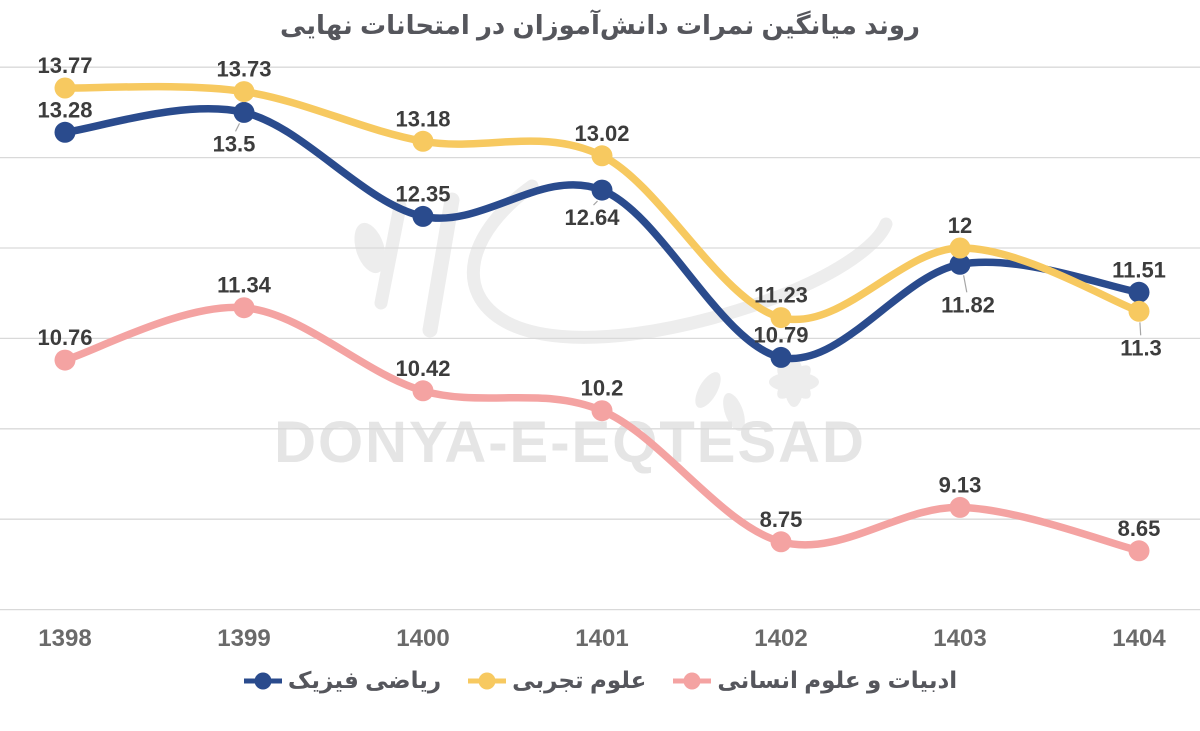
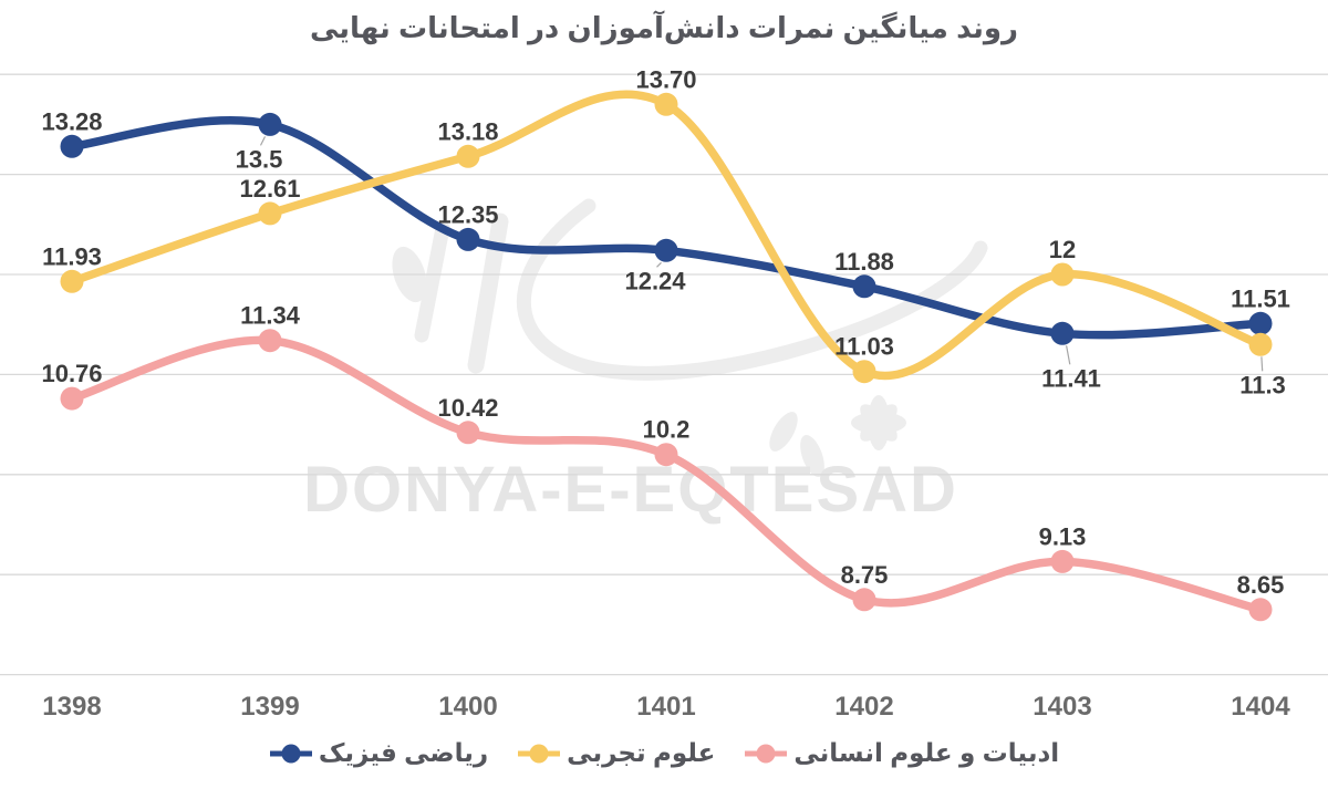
علوم تجربی/1398: 13.77 -> 11.93
علوم تجربی/1399: 13.73 -> 12.61
ریاضی فیزیک/1401: 12.64 -> 12.24
علوم تجربی/1401: 13.02 -> 13.70
ریاضی فیزیک/1402: 10.79 -> 11.88
علوم تجربی/1402: 11.23 -> 11.03
ریاضی فیزیک/1403: 11.82 -> 11.41
